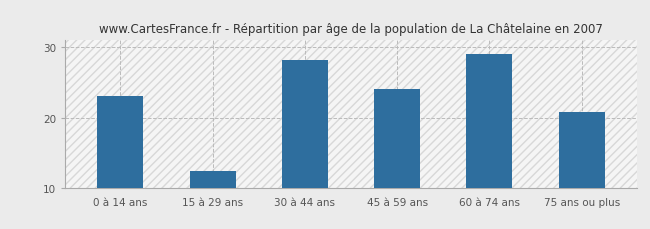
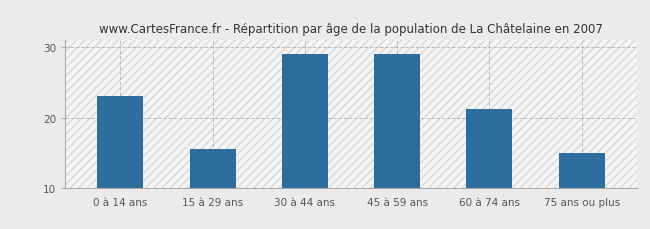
15 à 29 ans: 12.4 -> 15.5
30 à 44 ans: 28.2 -> 29.0
45 à 59 ans: 24.0 -> 29.0
60 à 74 ans: 29.0 -> 21.2
75 ans ou plus: 20.8 -> 15.0
